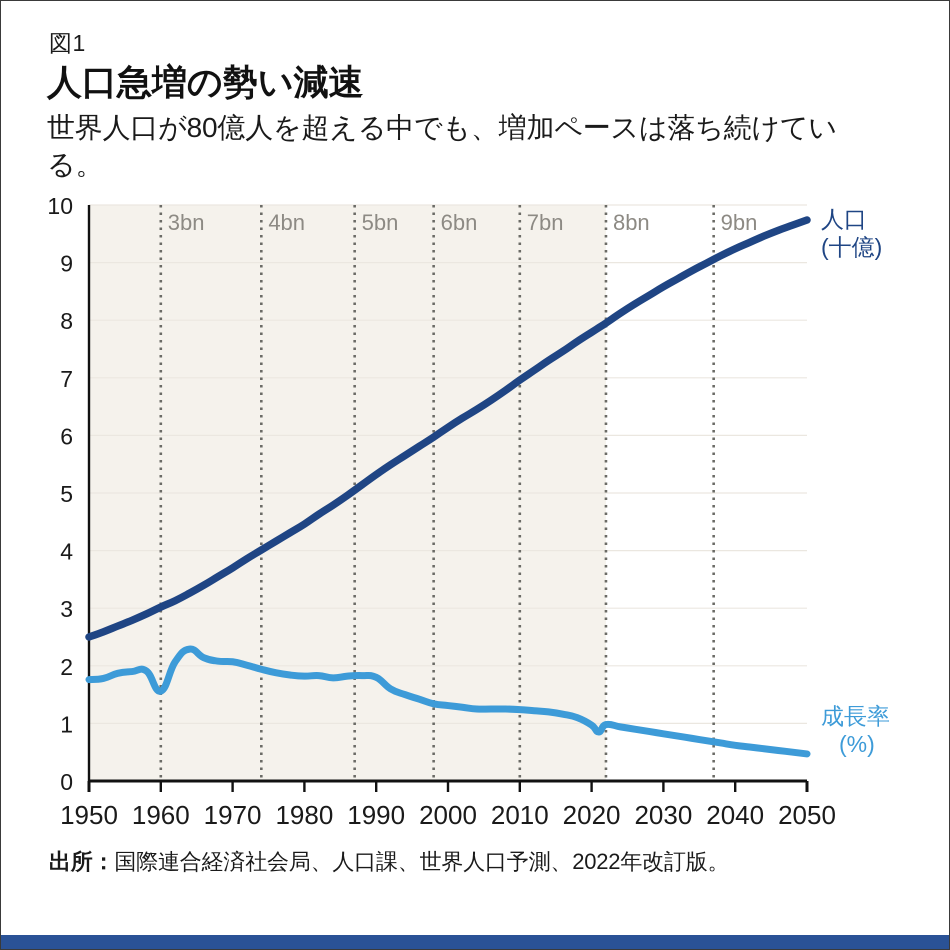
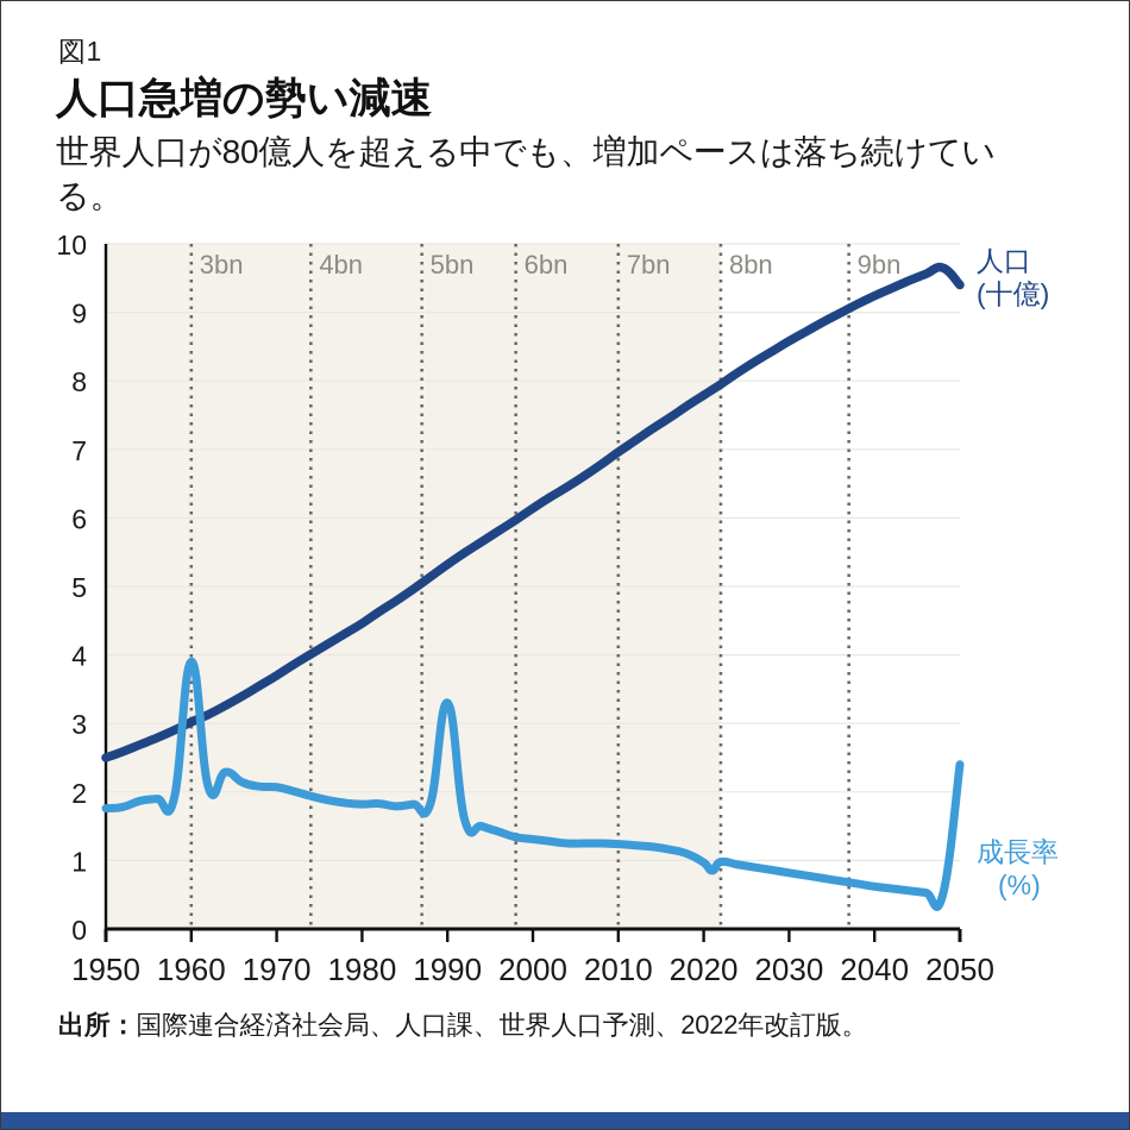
成長率 (%)/1960: 1.6 -> 3.9
成長率 (%)/1990: 1.8 -> 3.3
人口 (十億)/2050: 9.7 -> 9.4
成長率 (%)/2050: 0.5 -> 2.4
